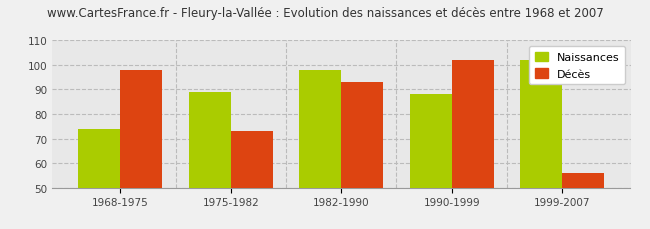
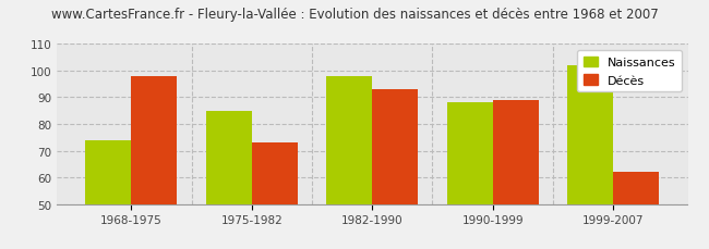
Naissances/1975-1982: 89 -> 85
Décès/1990-1999: 102 -> 89
Décès/1999-2007: 56 -> 62
